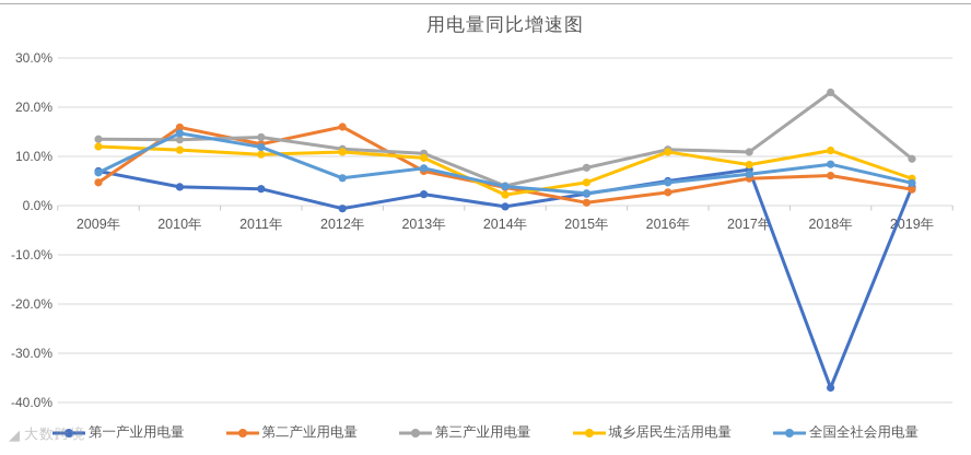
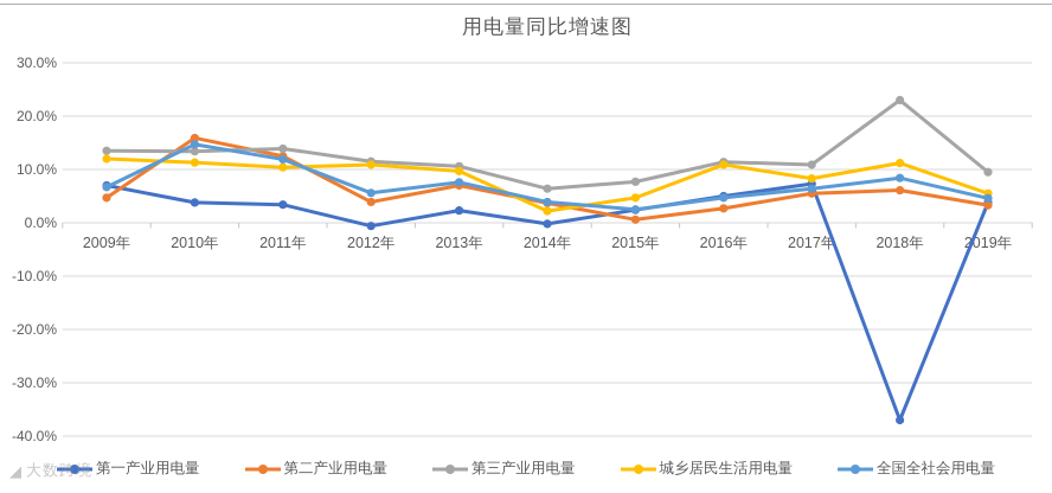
第二产业用电量/2012年: 16% -> 4%
第三产业用电量/2014年: 4% -> 6%
